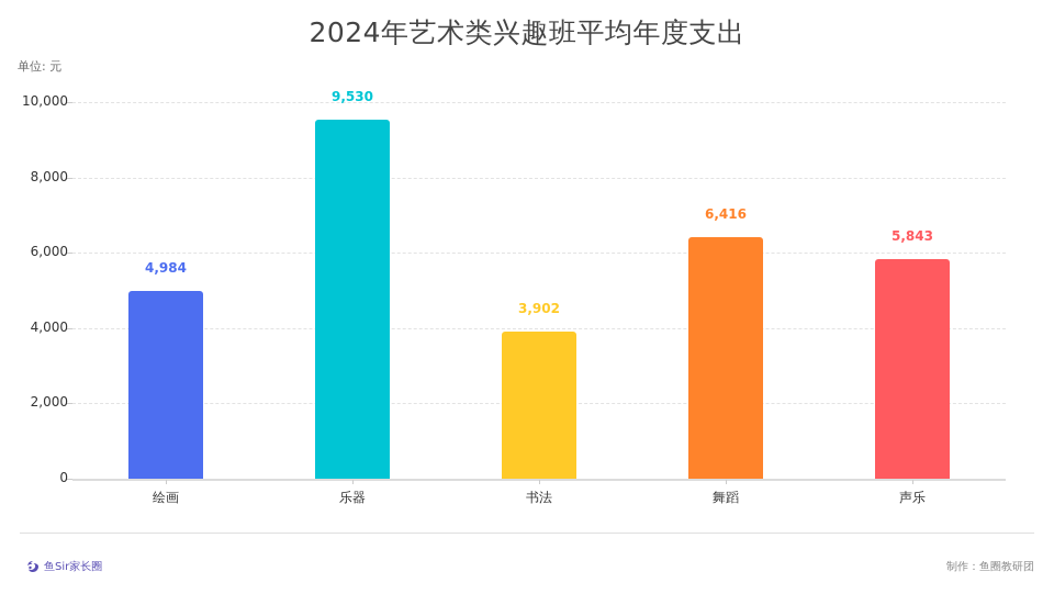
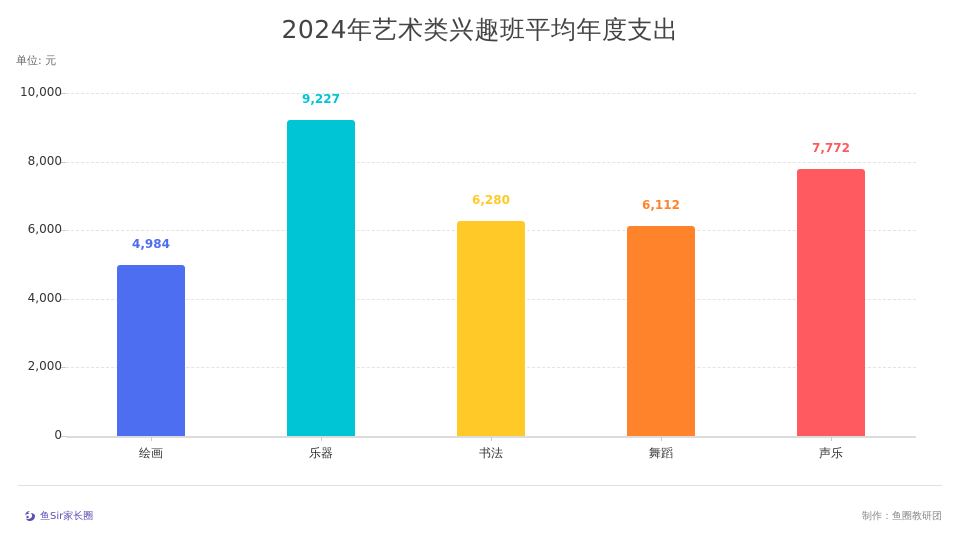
乐器: 9,530 -> 9,227
书法: 3,902 -> 6,280
舞蹈: 6,416 -> 6,112
声乐: 5,843 -> 7,772
